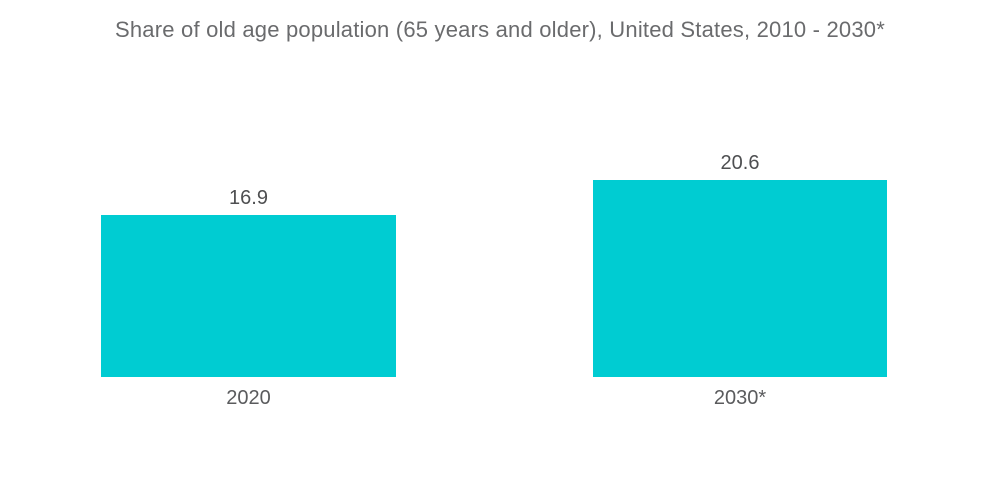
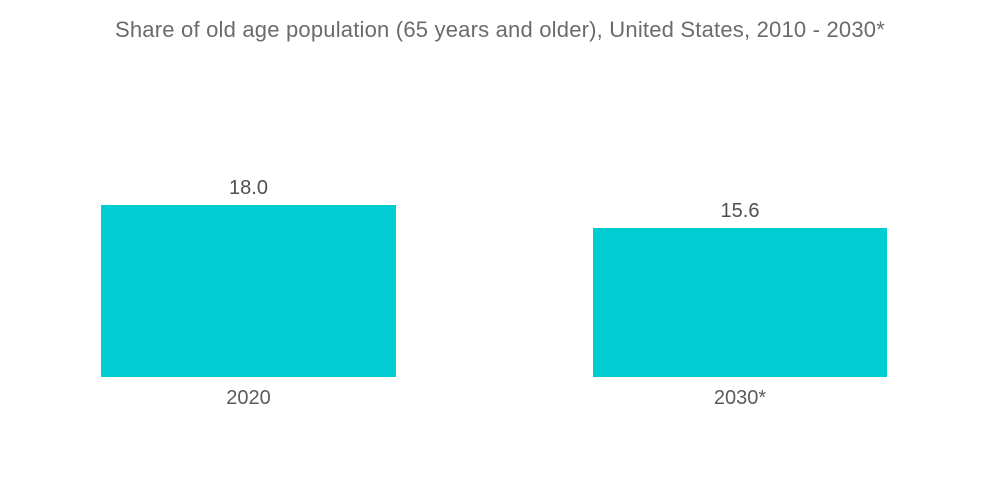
2020: 16.9 -> 18.0
2030*: 20.6 -> 15.6
